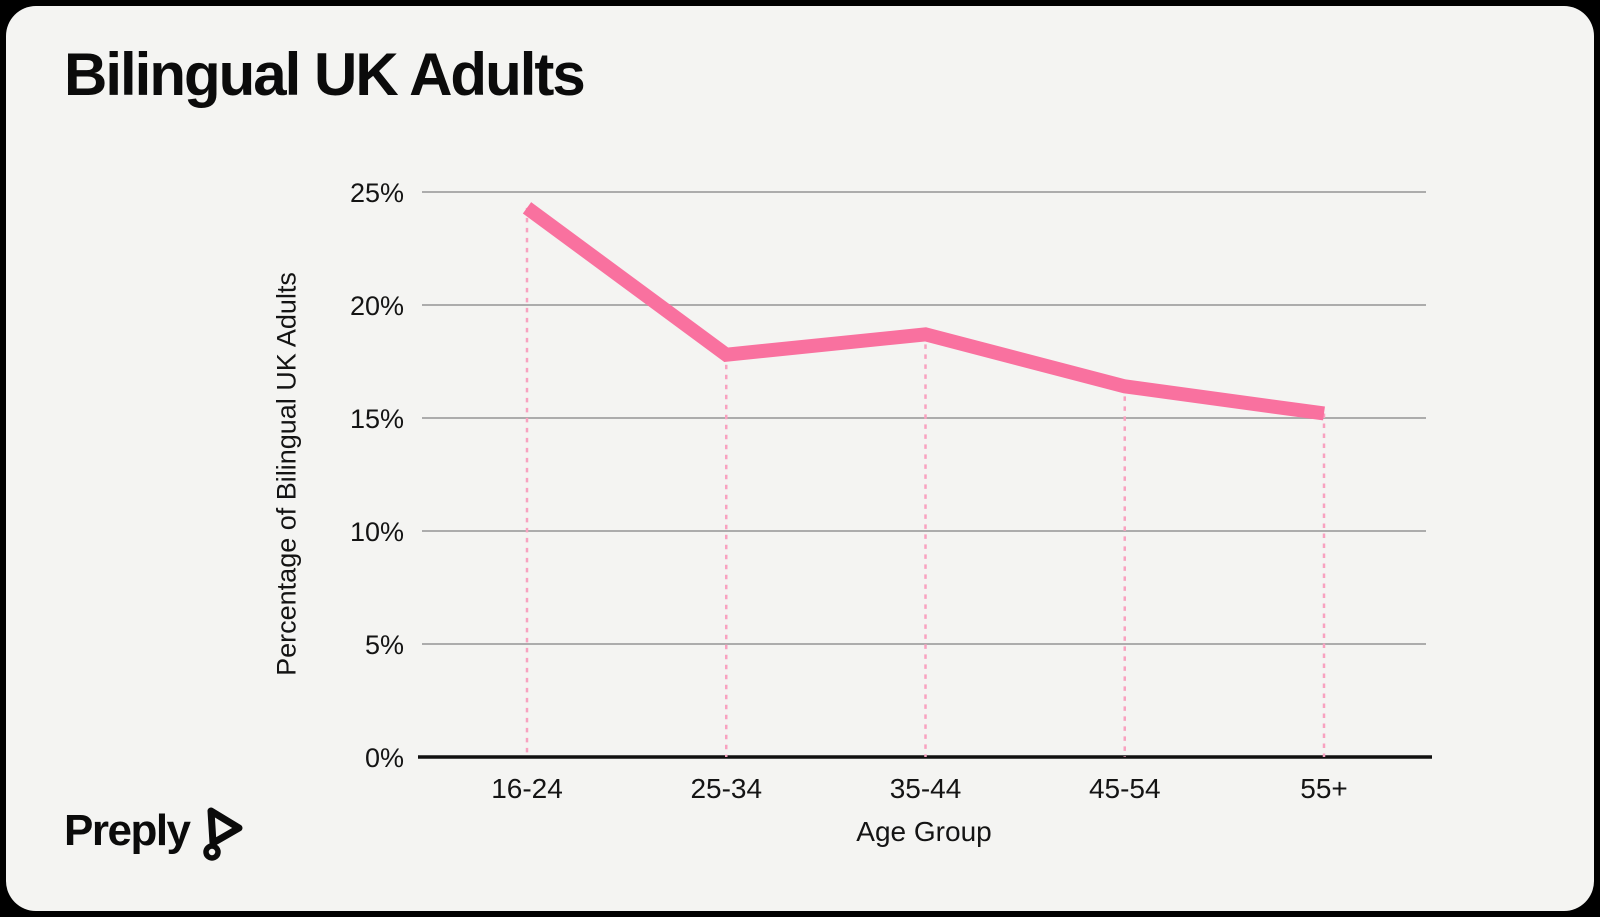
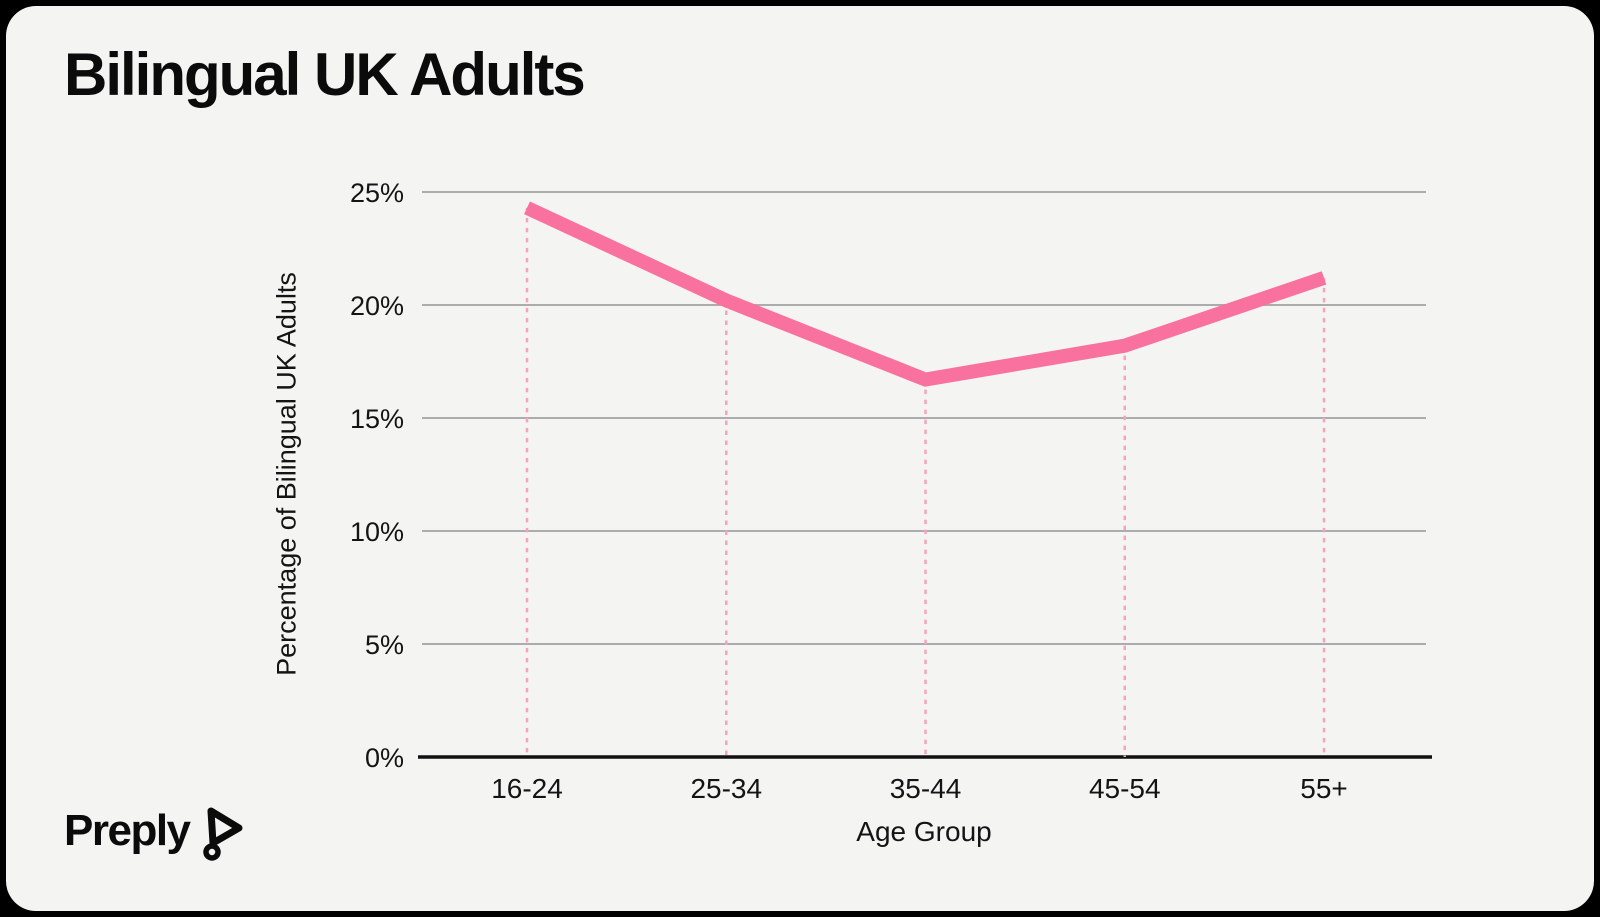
25-34: 17.8% -> 20.2%
35-44: 18.7% -> 16.7%
45-54: 16.4% -> 18.2%
55+: 15.2% -> 21.2%
